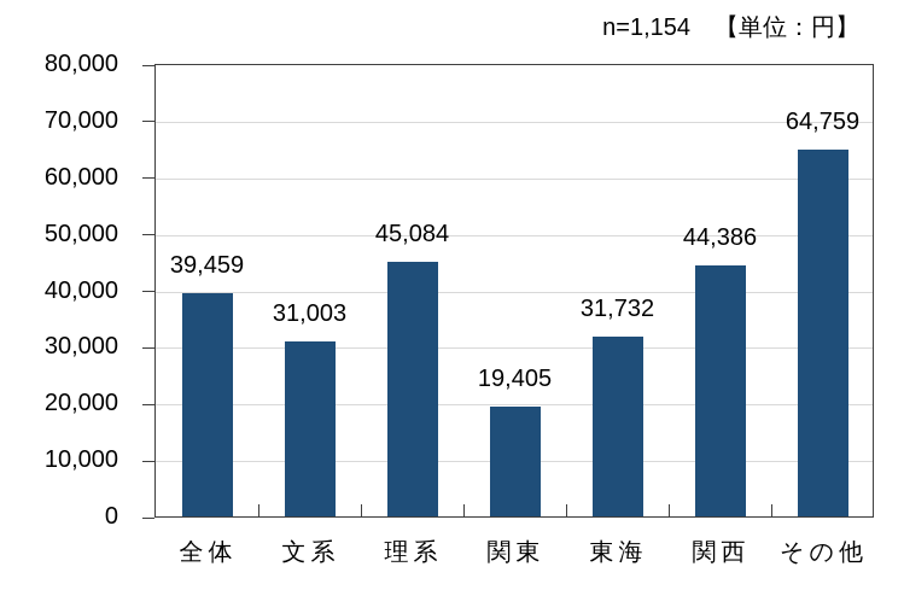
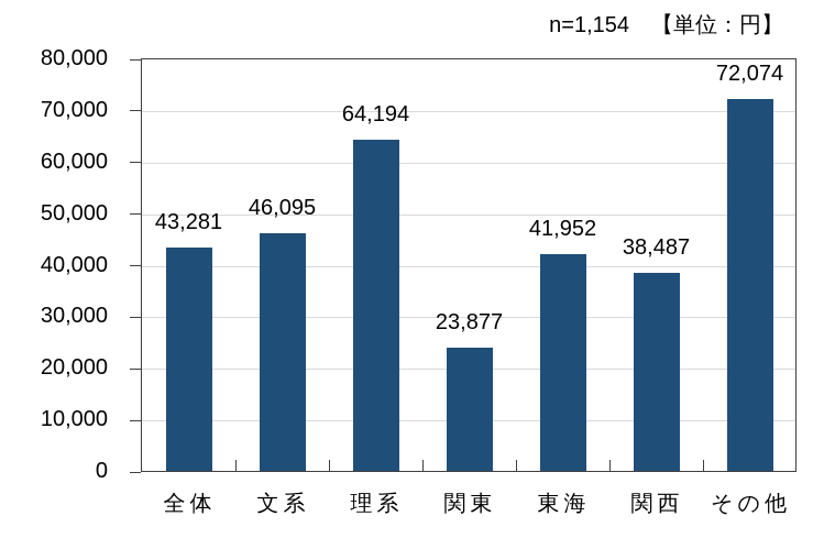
全体: 39,459 -> 43,281
文系: 31,003 -> 46,095
理系: 45,084 -> 64,194
関東: 19,405 -> 23,877
東海: 31,732 -> 41,952
関西: 44,386 -> 38,487
その他: 64,759 -> 72,074
